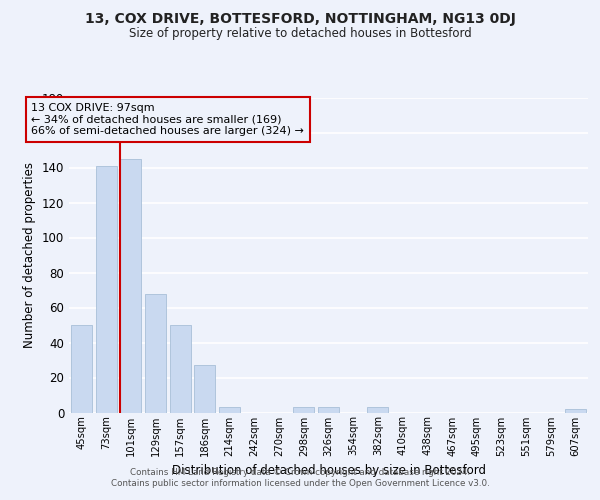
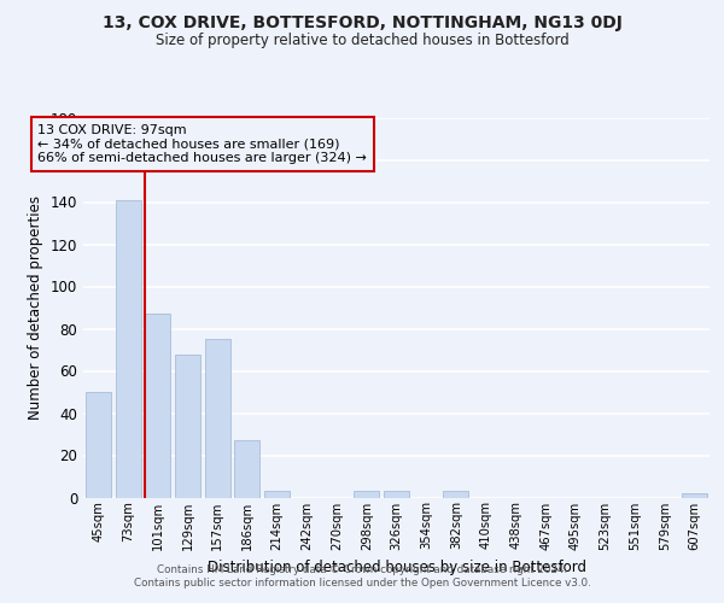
101sqm: 145 -> 87
157sqm: 50 -> 75
